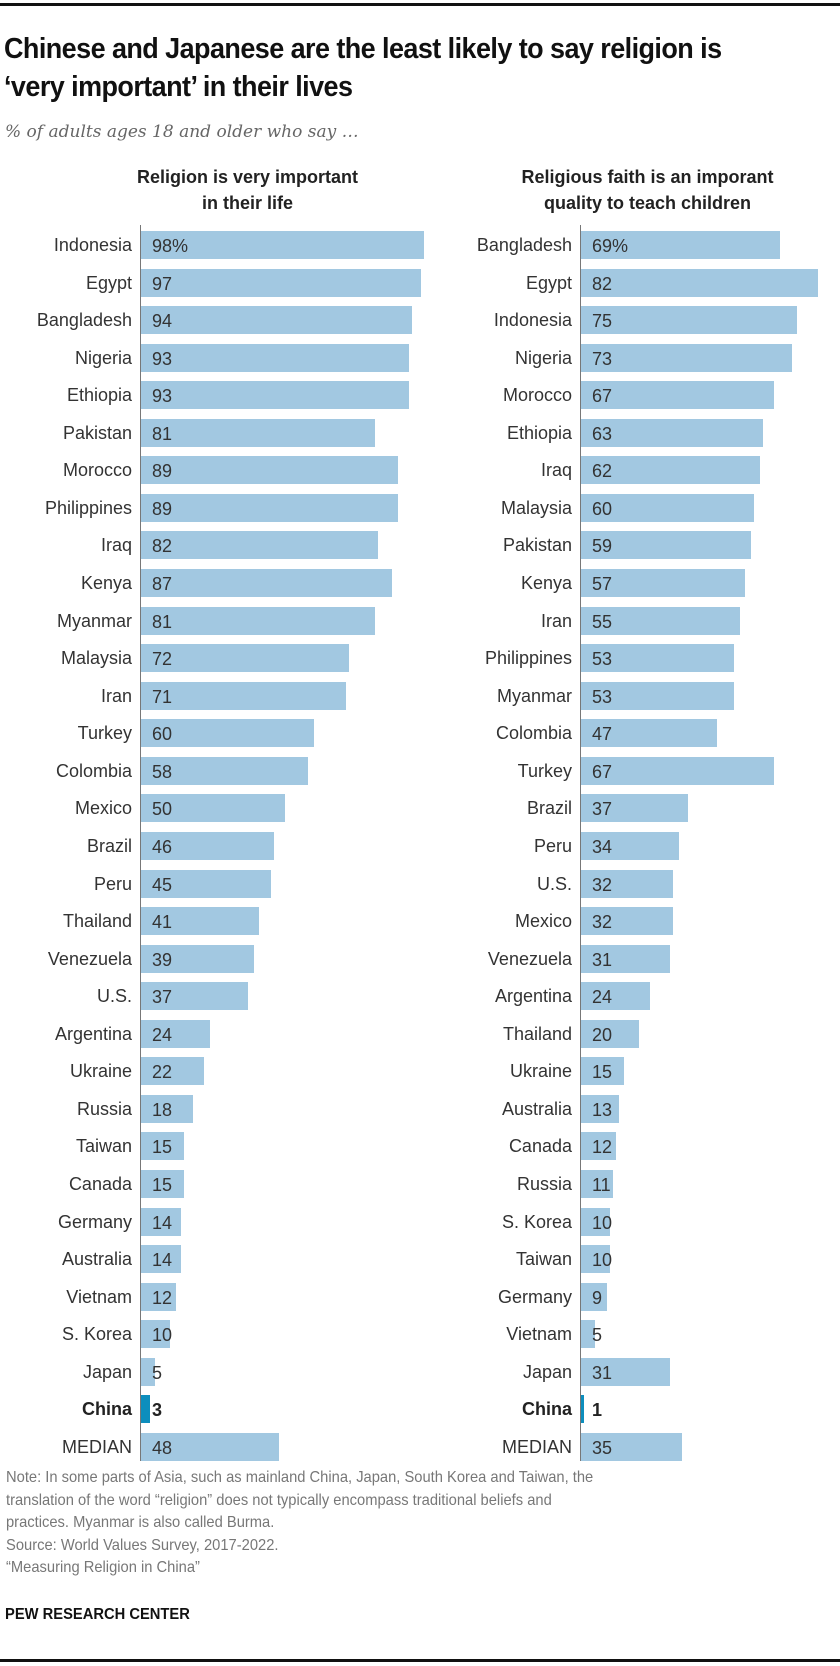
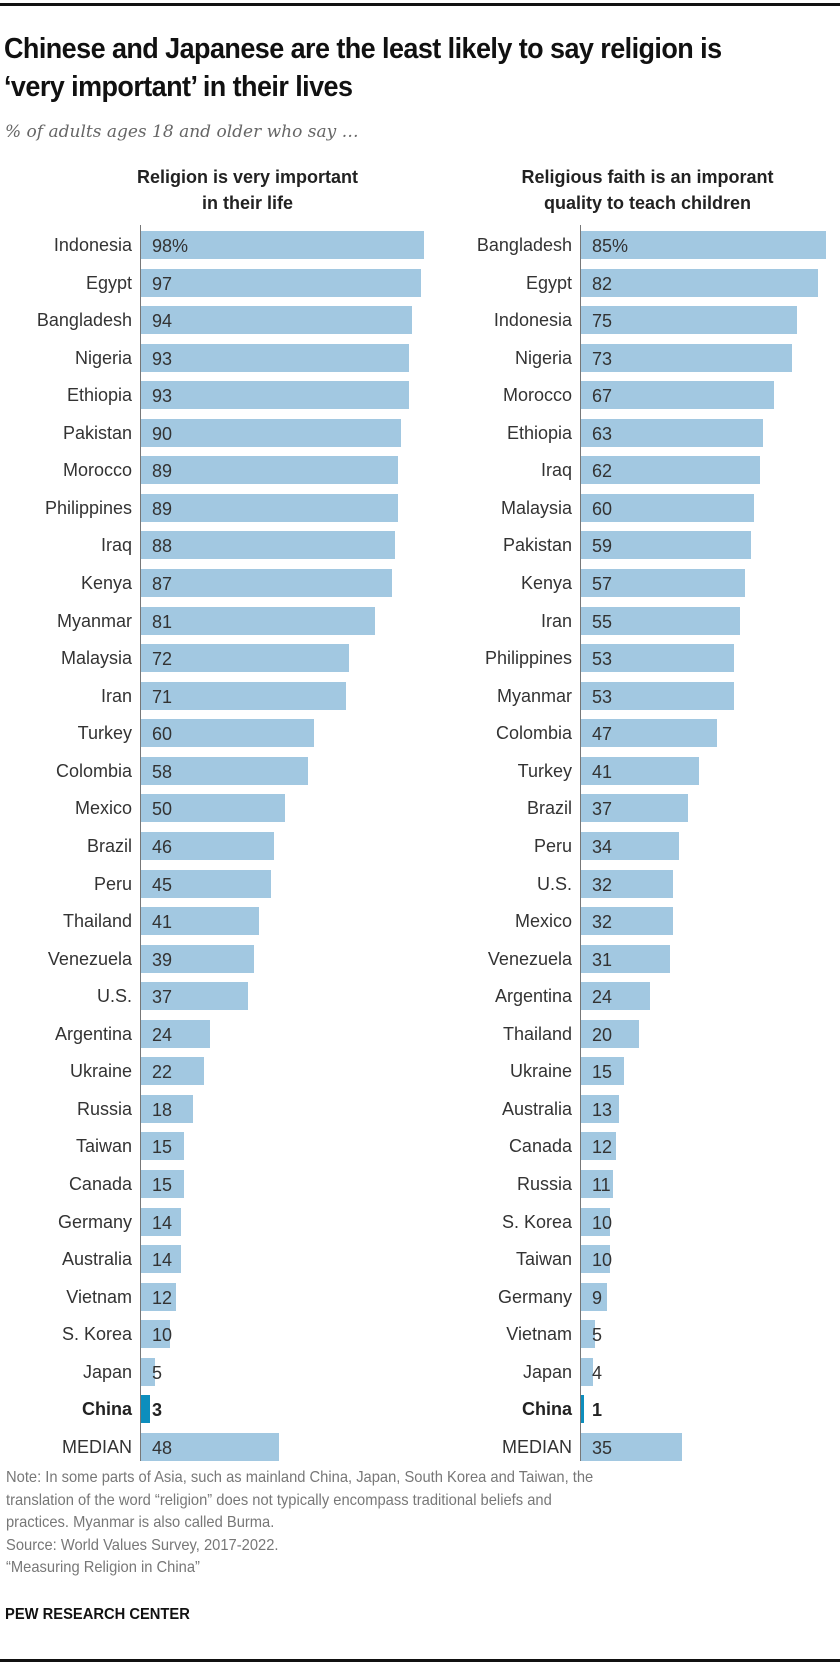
Religion is very important in their life/Pakistan: 81 -> 90
Religion is very important in their life/Iraq: 82 -> 88
Religious faith is an imporant quality to teach children/Bangladesh: 69% -> 85%
Religious faith is an imporant quality to teach children/Turkey: 67 -> 41
Religious faith is an imporant quality to teach children/Japan: 31 -> 4
